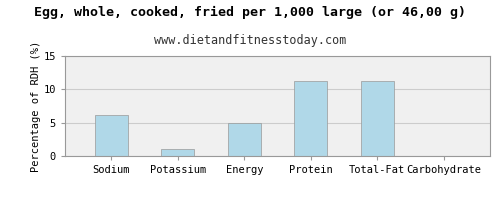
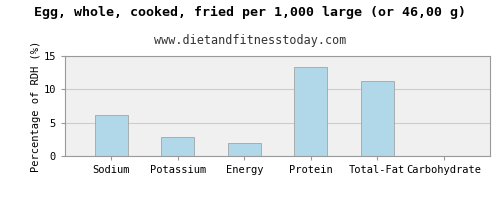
Potassium: 1.1 -> 2.8
Energy: 5.0 -> 2.0
Protein: 11.2 -> 13.4
